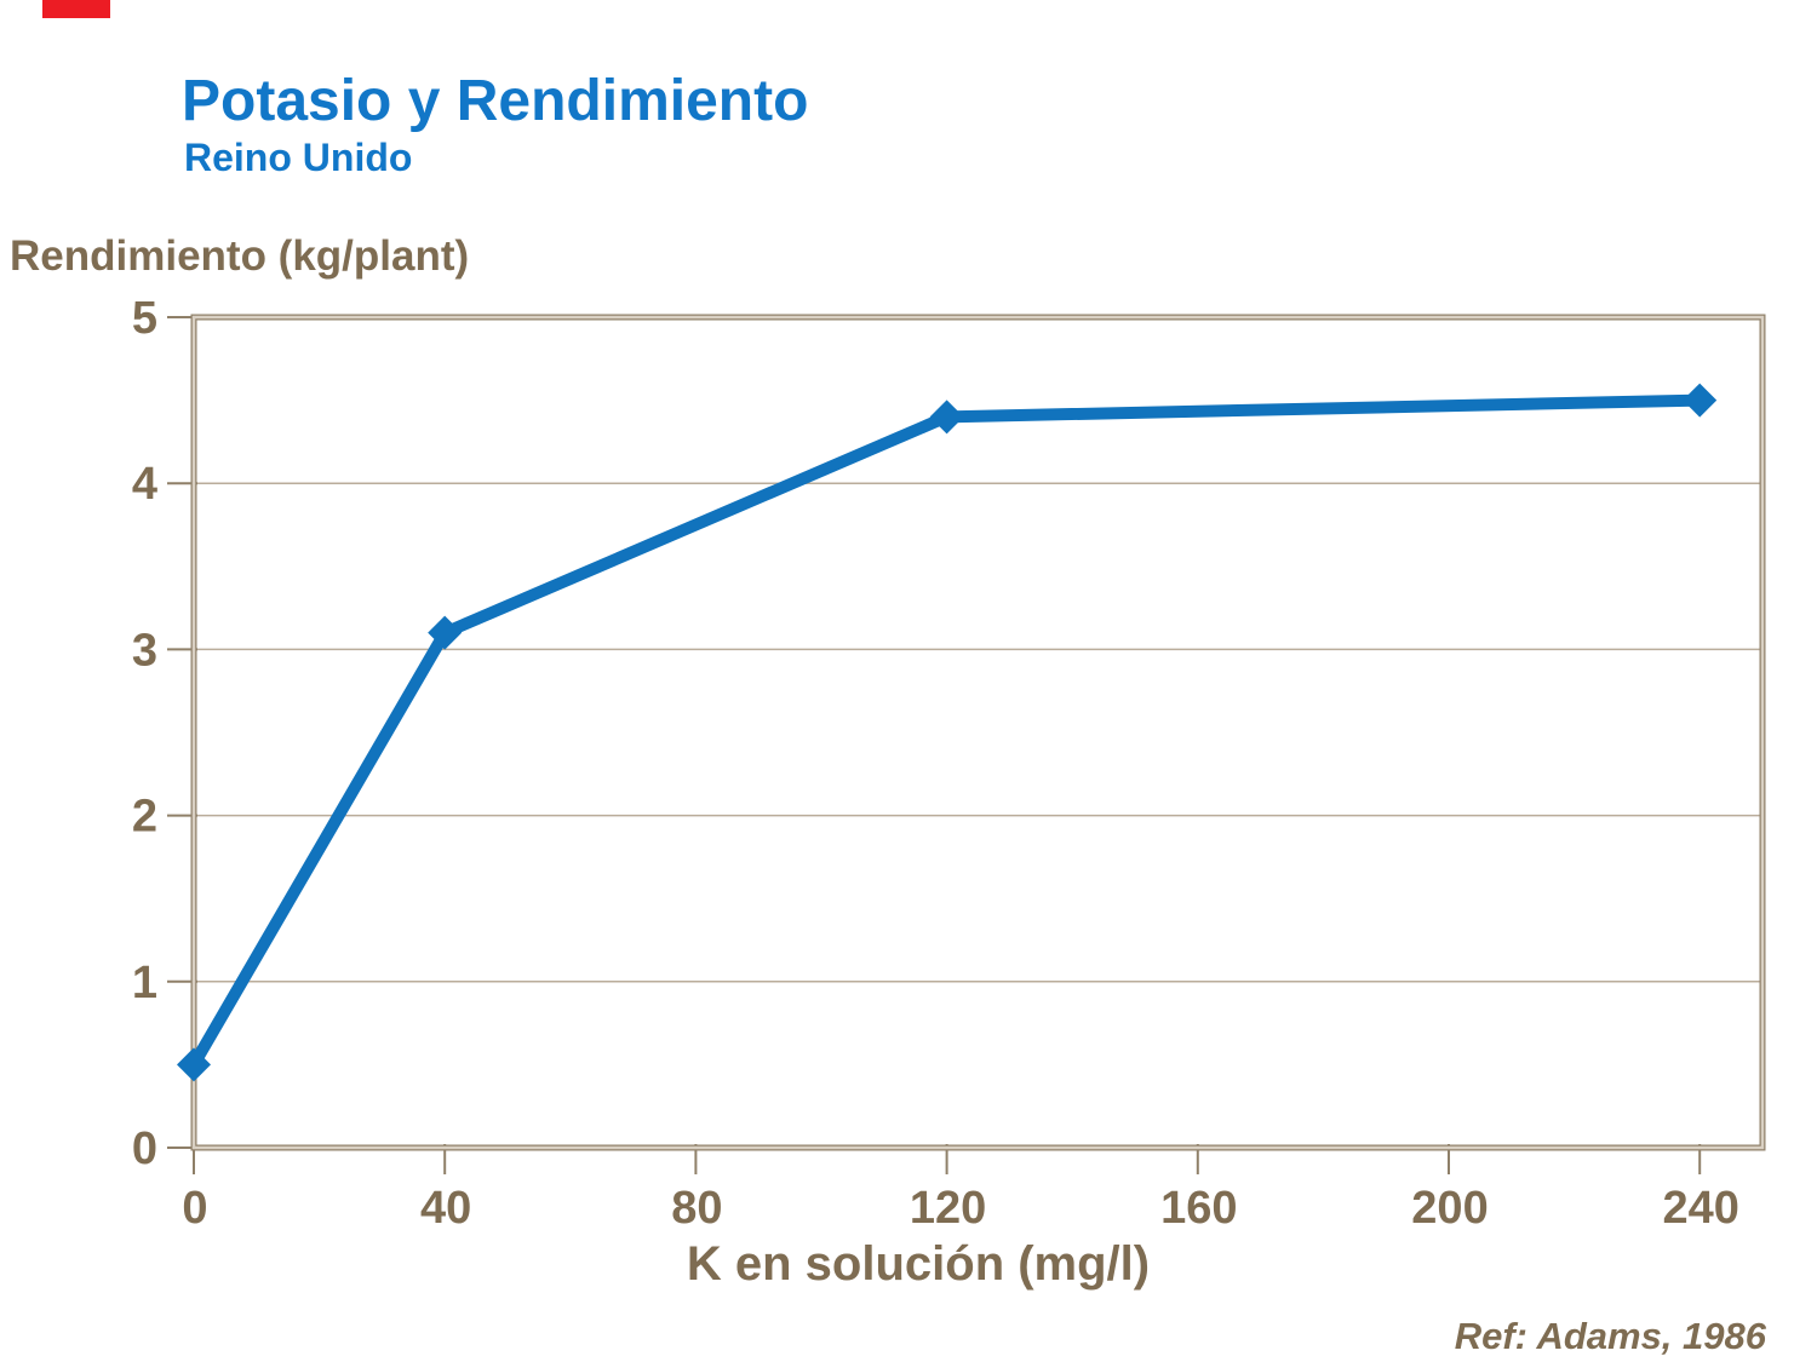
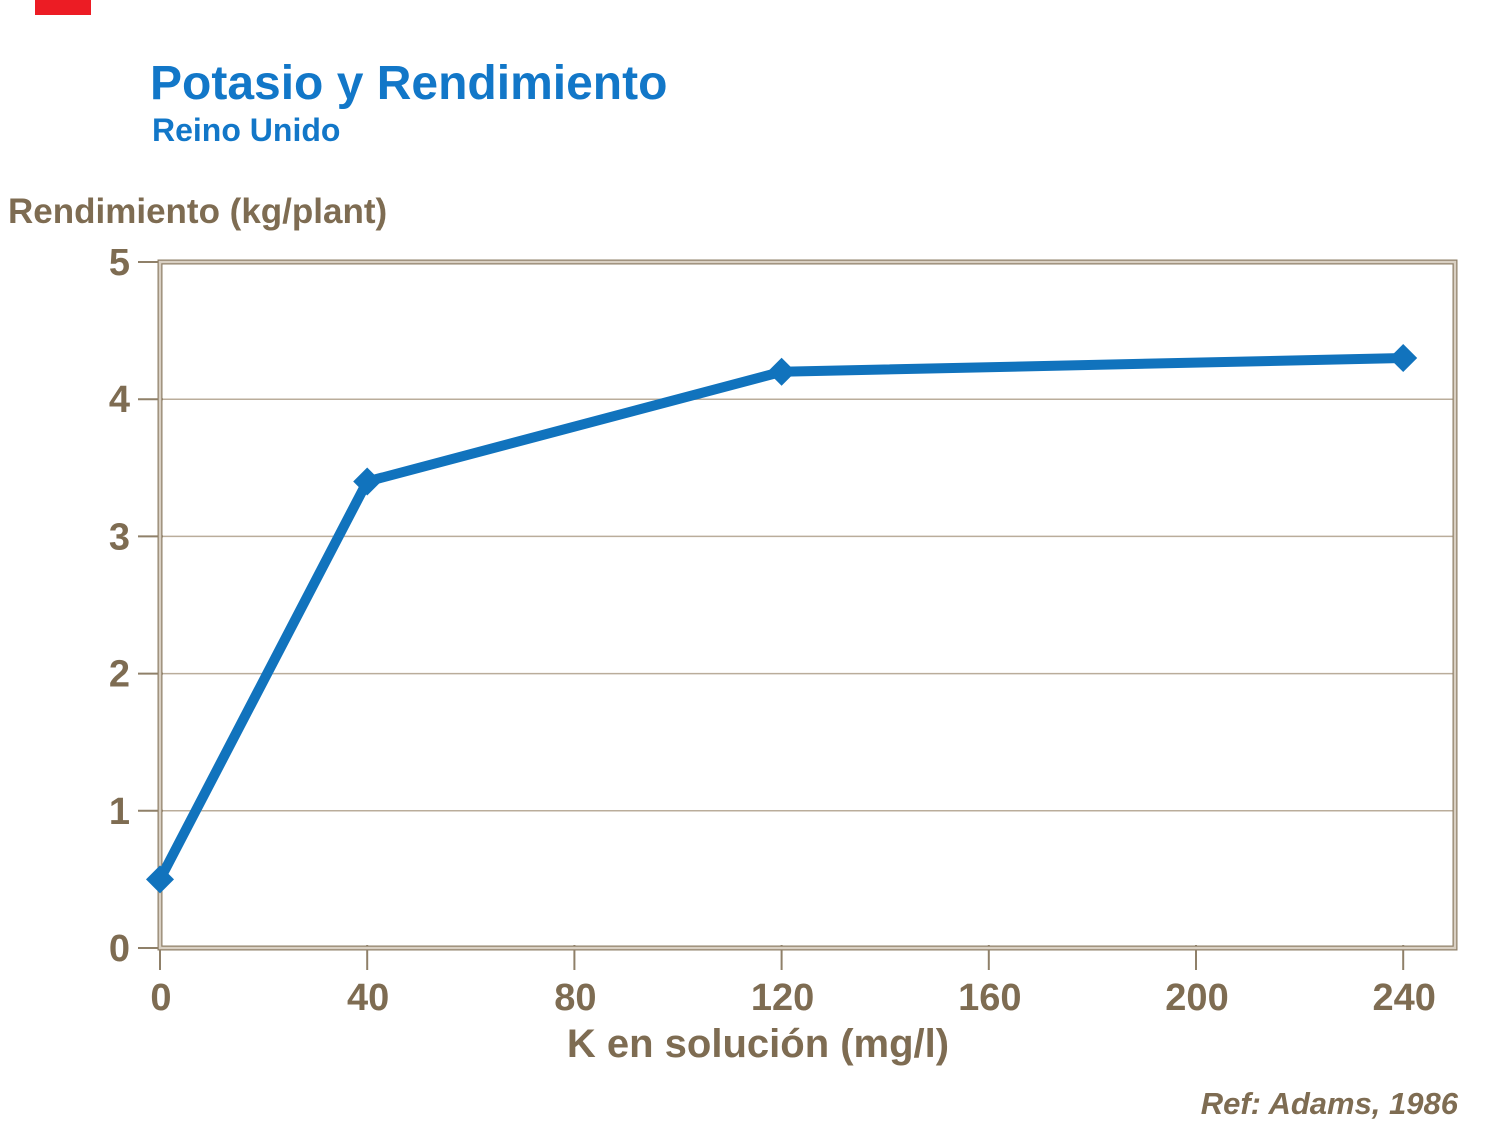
40: 3.1 -> 3.4
120: 4.4 -> 4.2
240: 4.5 -> 4.3
